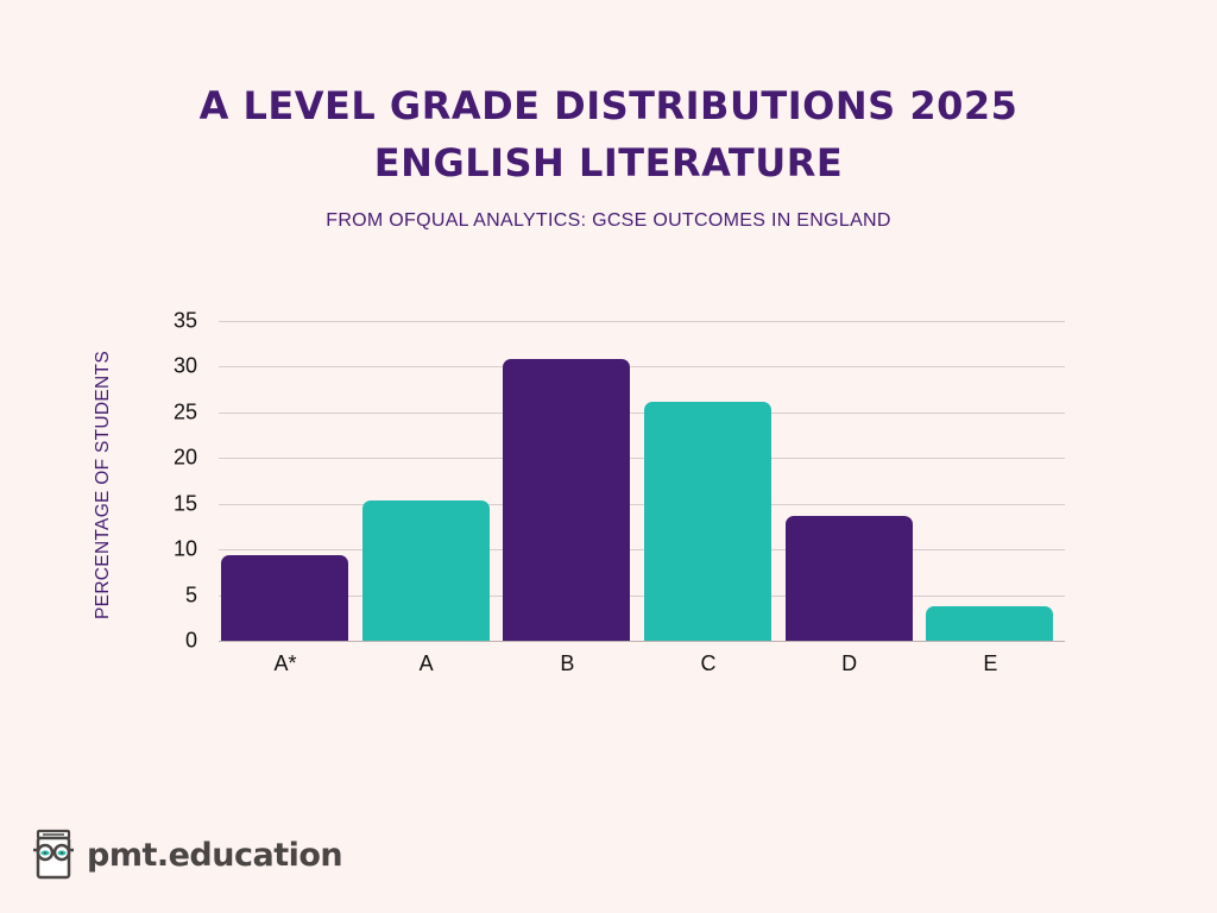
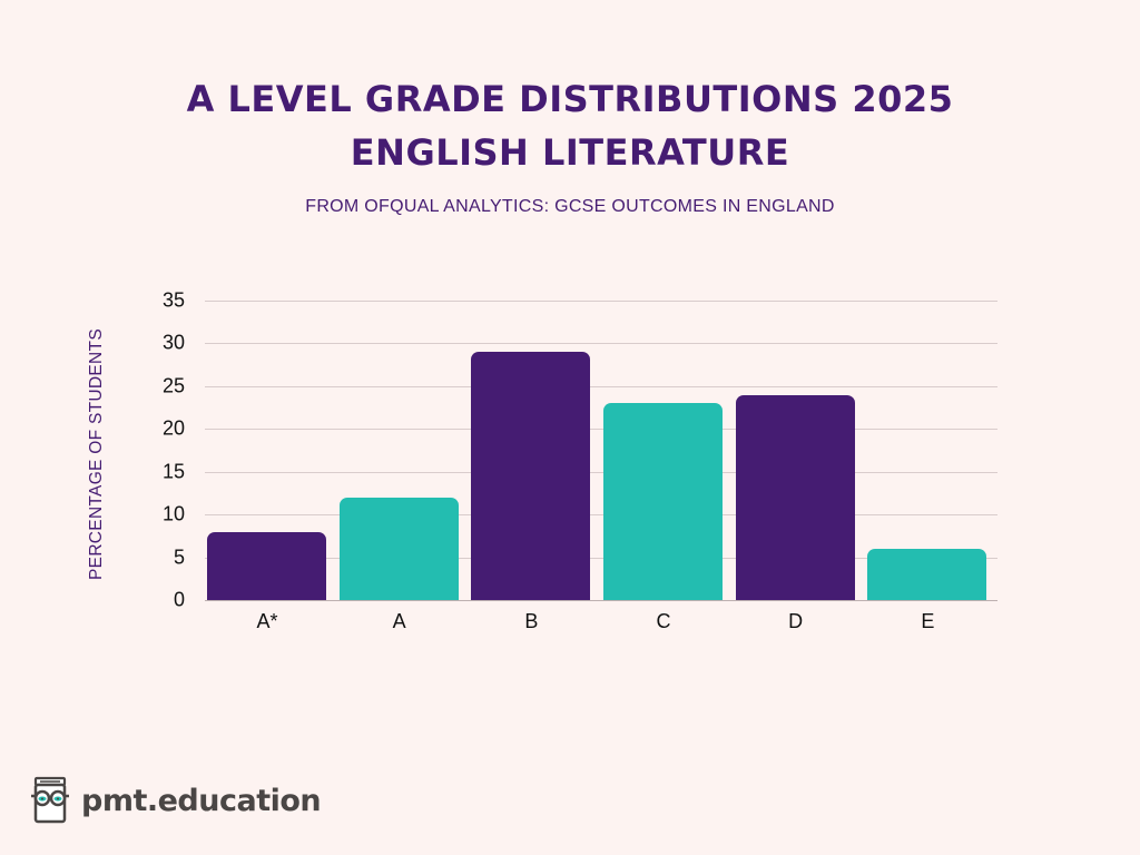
A*: 9 -> 8
A: 15 -> 12
B: 31 -> 29
C: 26 -> 23
D: 14 -> 24
E: 4 -> 6
